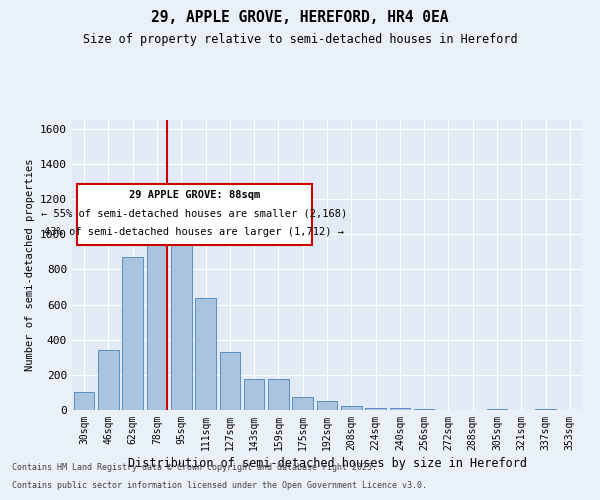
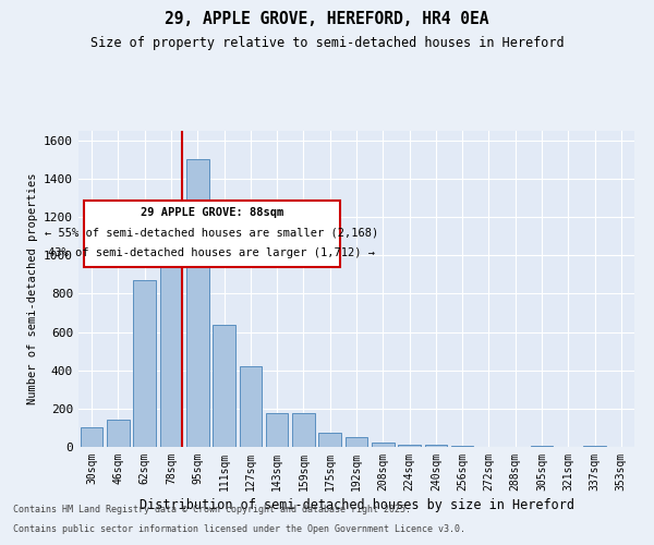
46sqm: 340 -> 140
95sqm: 1290 -> 1500
127sqm: 330 -> 420
